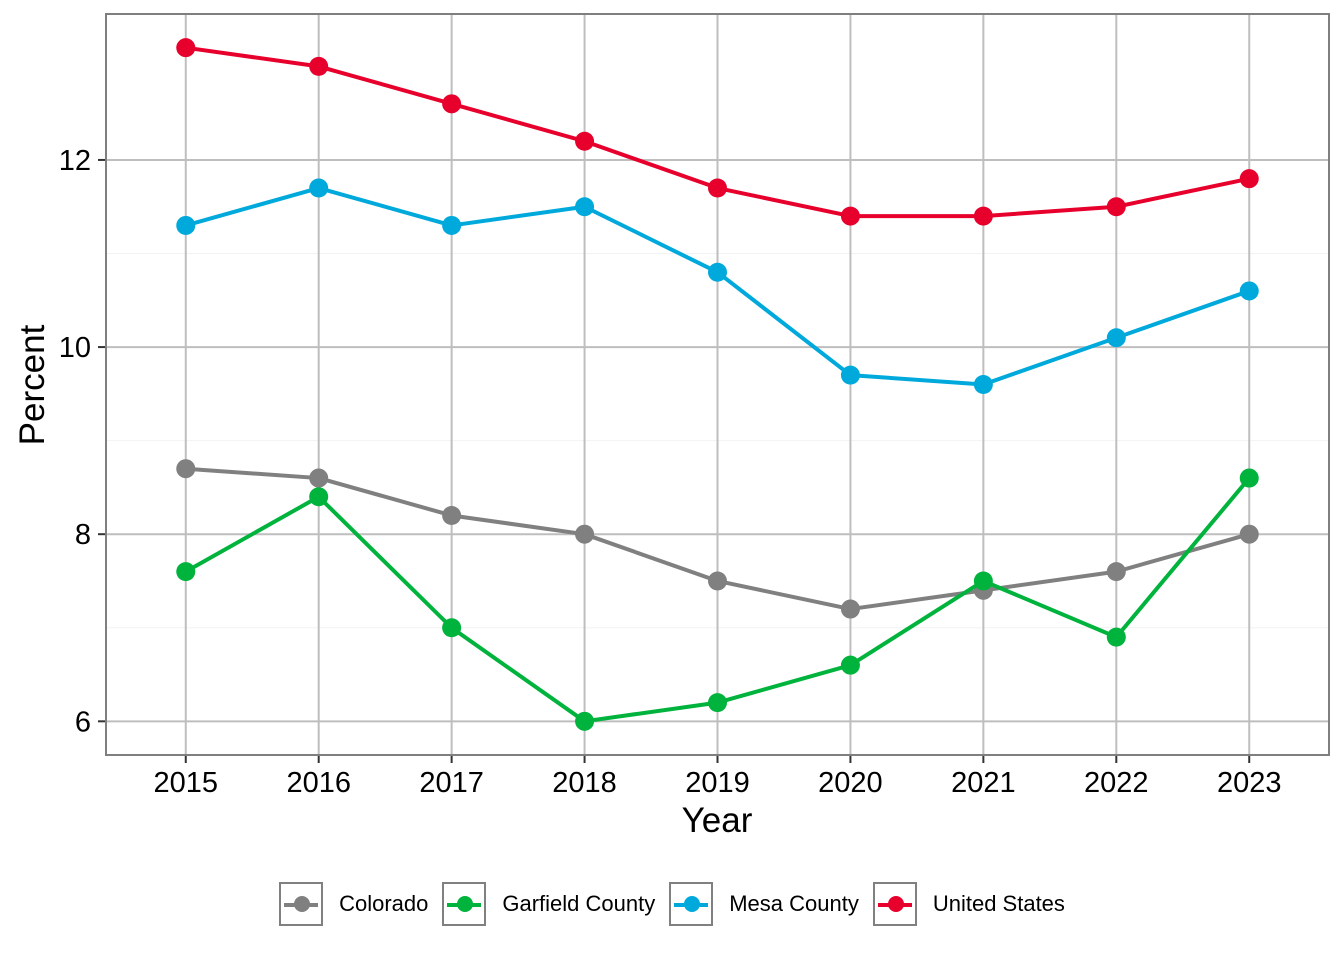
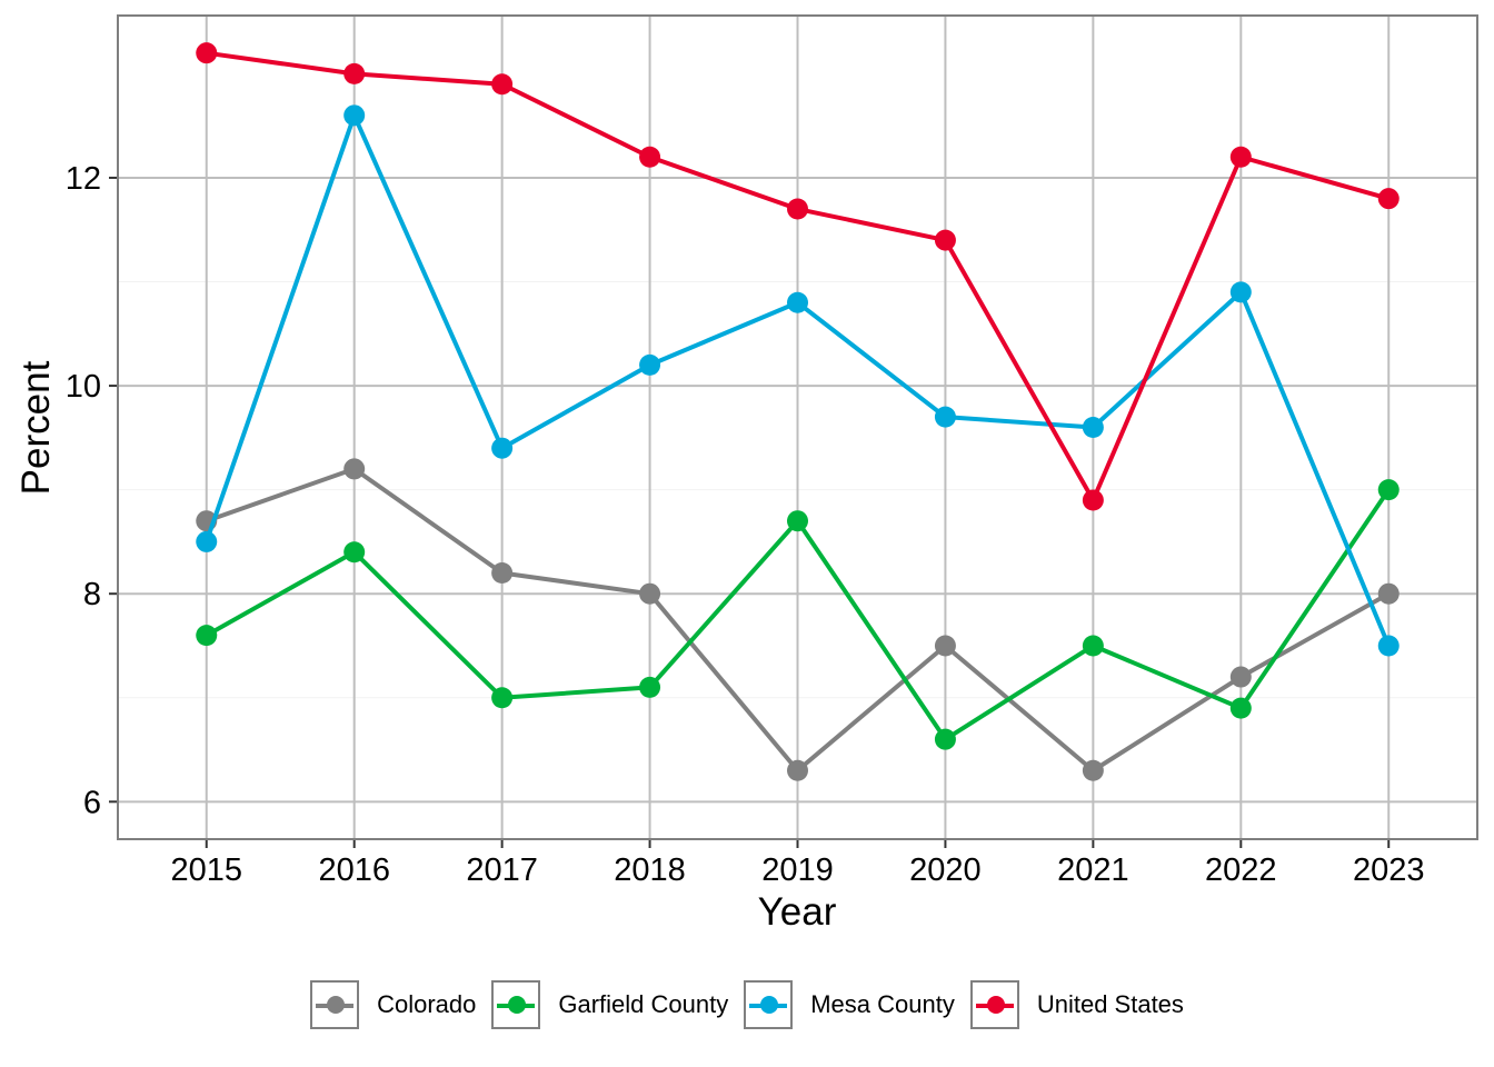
Mesa County/2015: 11.3 -> 8.5
Colorado/2016: 8.6 -> 9.2
Mesa County/2016: 11.7 -> 12.6
Mesa County/2017: 11.3 -> 9.4
United States/2017: 12.6 -> 12.9
Garfield County/2018: 6.0 -> 7.1
Mesa County/2018: 11.5 -> 10.2
Colorado/2019: 7.5 -> 6.3
Garfield County/2019: 6.2 -> 8.7
Colorado/2020: 7.2 -> 7.5
Colorado/2021: 7.4 -> 6.3
United States/2021: 11.4 -> 8.9
Colorado/2022: 7.6 -> 7.2
Mesa County/2022: 10.1 -> 10.9
United States/2022: 11.5 -> 12.2
Garfield County/2023: 8.6 -> 9.0
Mesa County/2023: 10.6 -> 7.5
